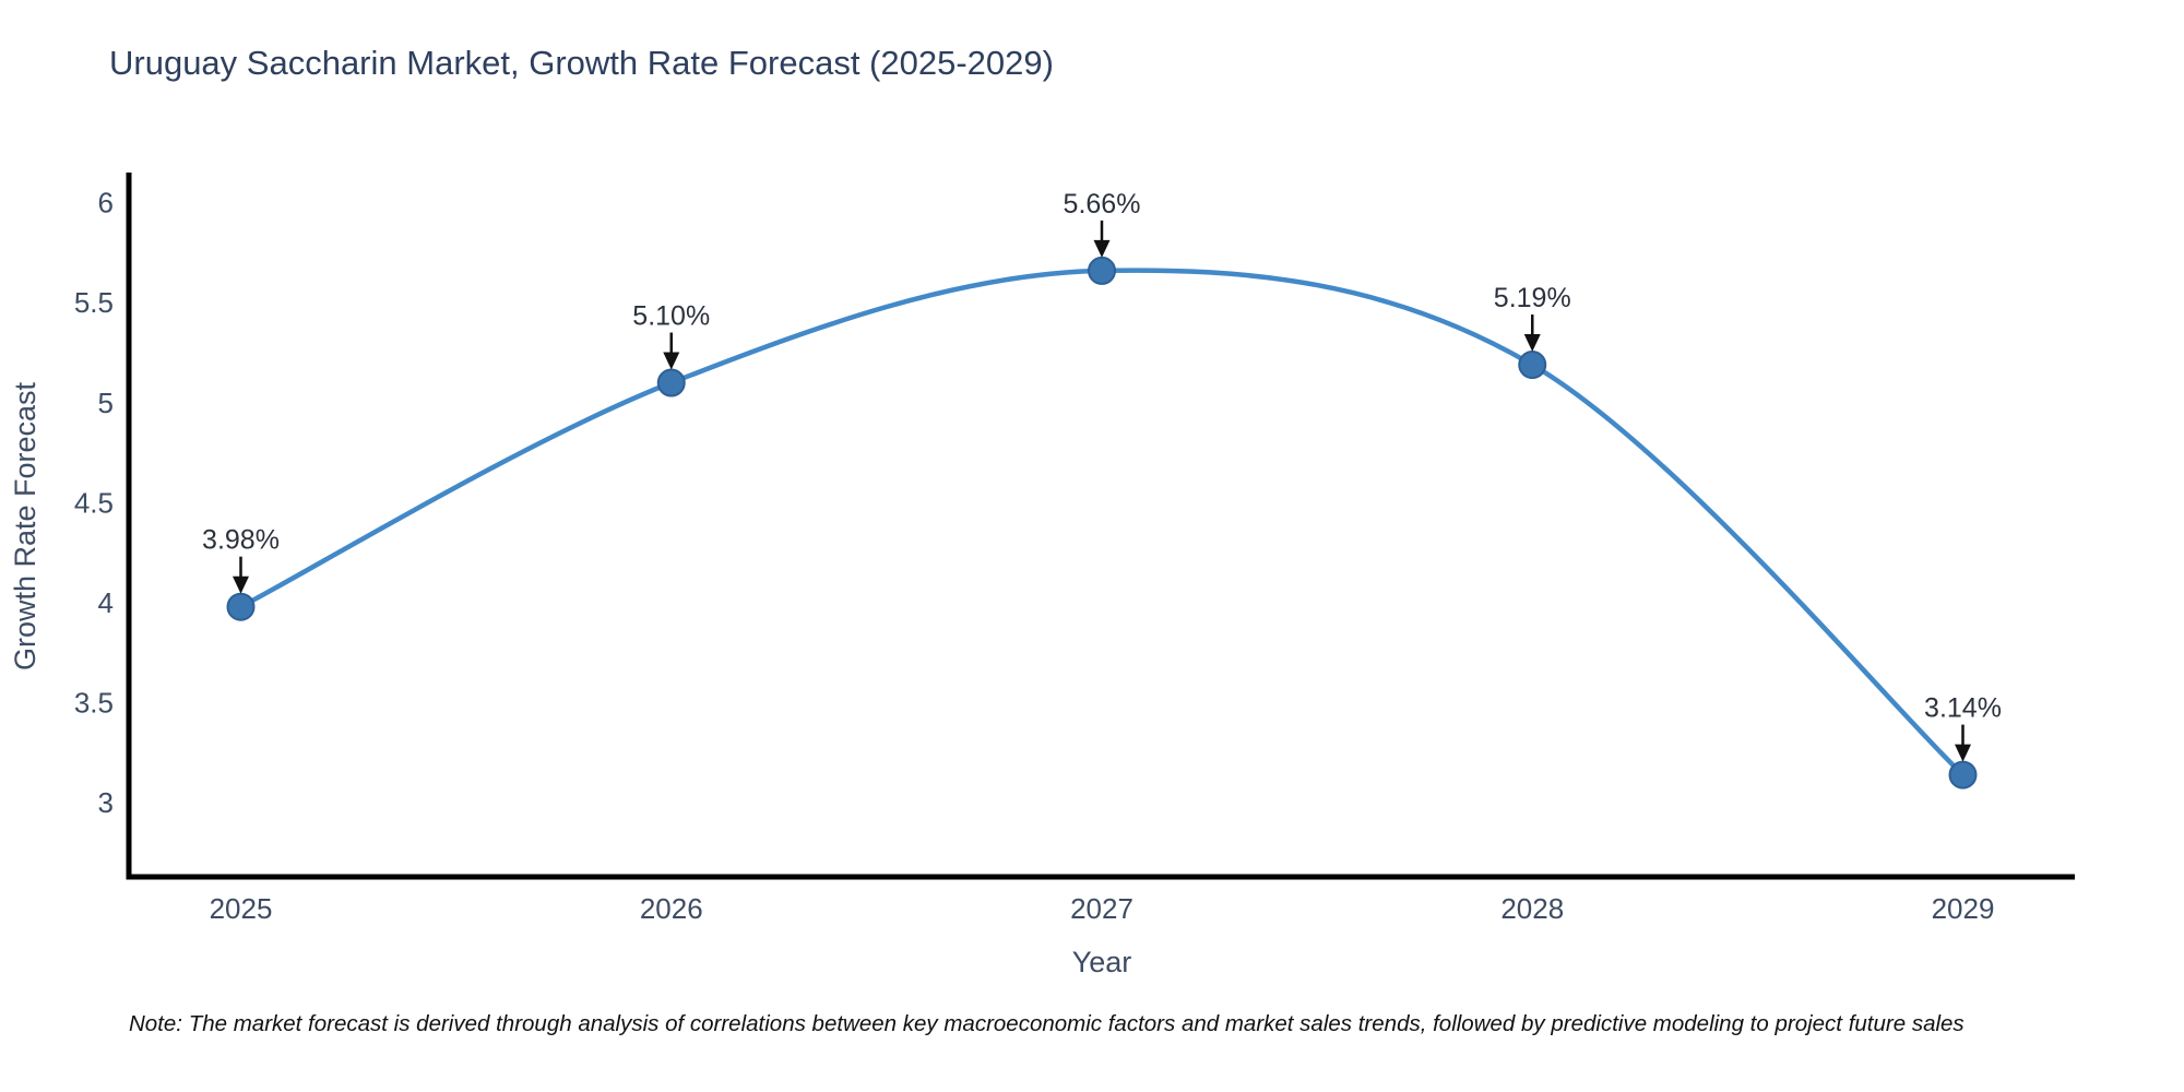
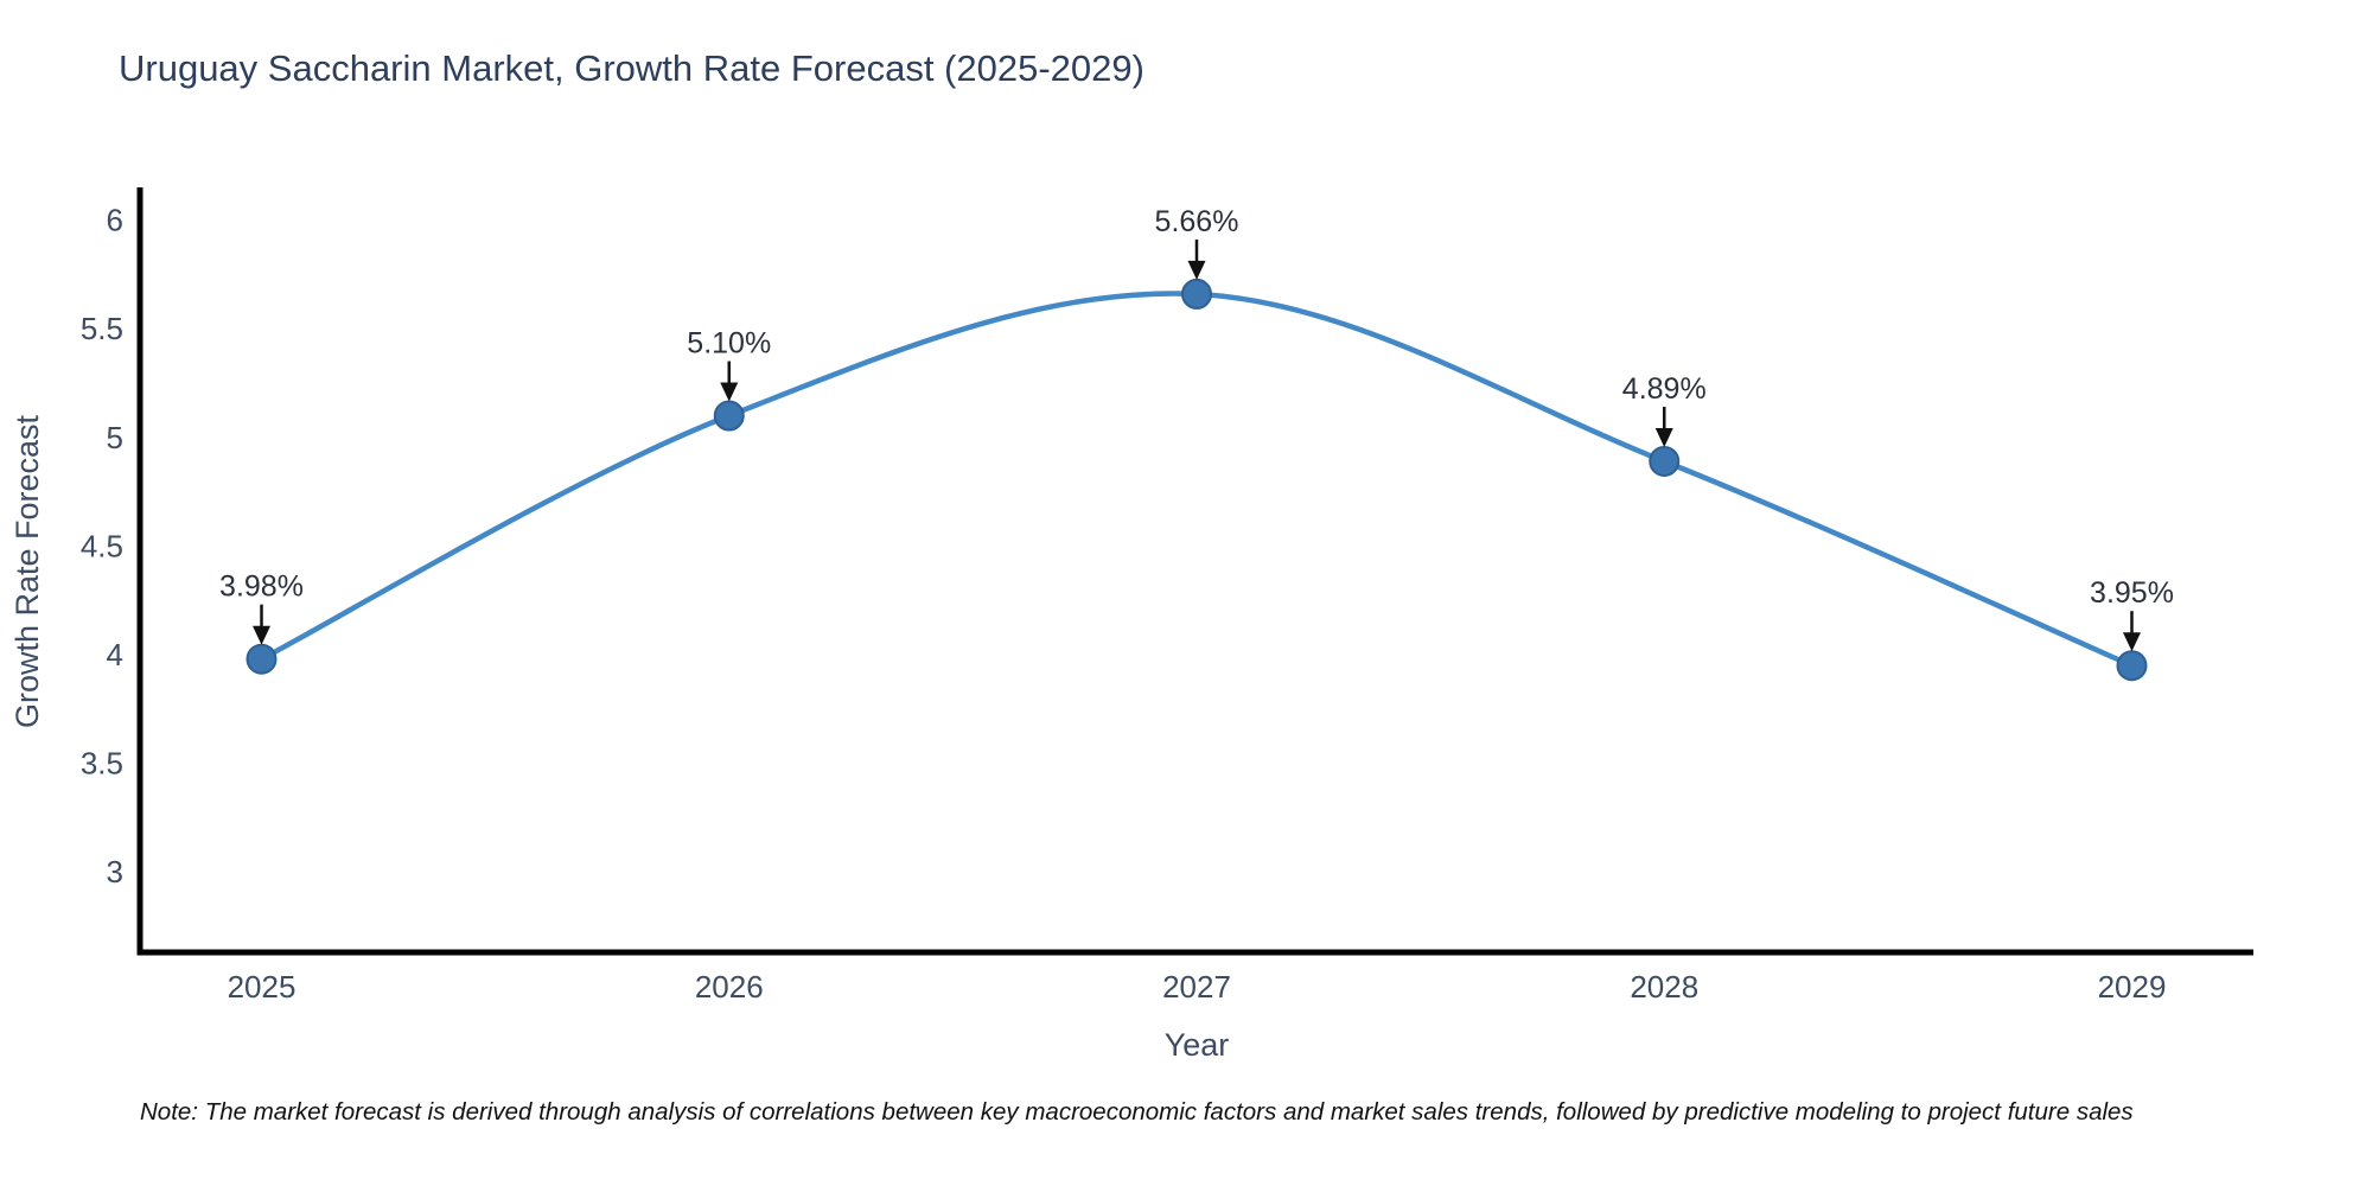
2028: 5.19% -> 4.89%
2029: 3.14% -> 3.95%
